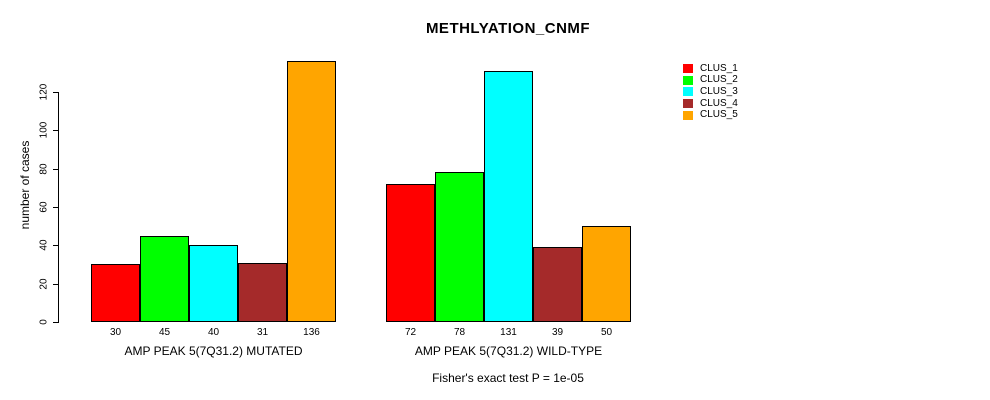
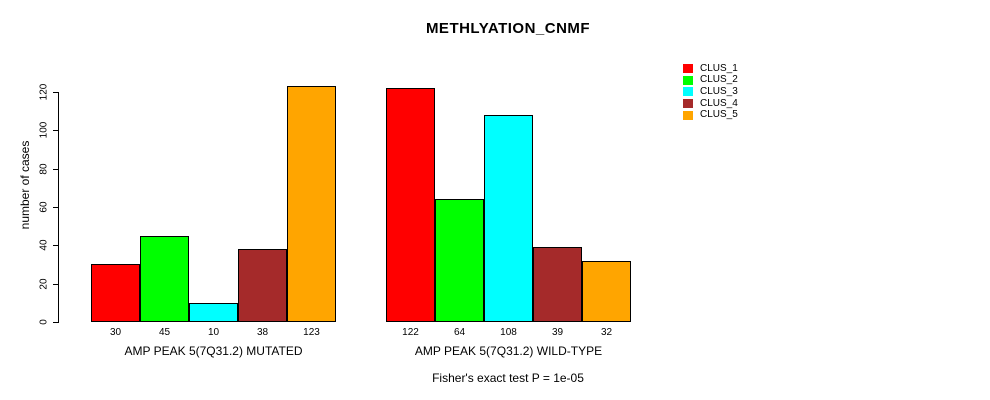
CLUS_3/AMP PEAK 5(7Q31.2) MUTATED: 40 -> 10
CLUS_4/AMP PEAK 5(7Q31.2) MUTATED: 31 -> 38
CLUS_5/AMP PEAK 5(7Q31.2) MUTATED: 136 -> 123
CLUS_1/AMP PEAK 5(7Q31.2) WILD-TYPE: 72 -> 122
CLUS_2/AMP PEAK 5(7Q31.2) WILD-TYPE: 78 -> 64
CLUS_3/AMP PEAK 5(7Q31.2) WILD-TYPE: 131 -> 108
CLUS_5/AMP PEAK 5(7Q31.2) WILD-TYPE: 50 -> 32
